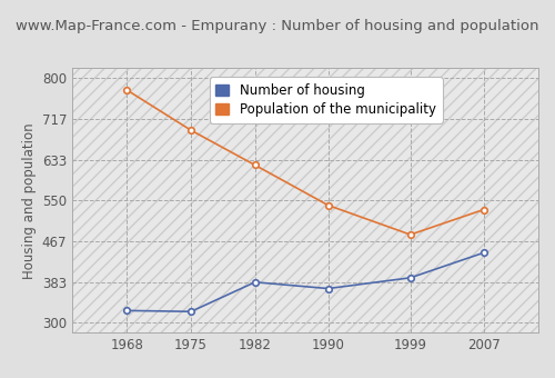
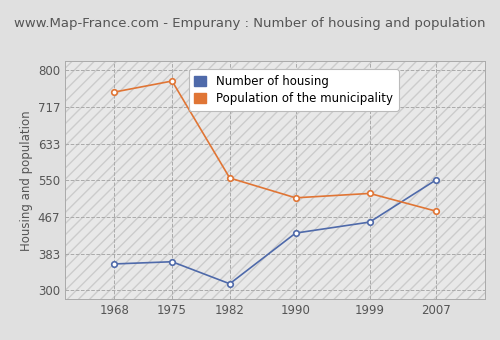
Number of housing/1968: 325 -> 360
Population of the municipality/1968: 775 -> 750
Number of housing/1975: 323 -> 365
Population of the municipality/1975: 693 -> 775
Number of housing/1982: 383 -> 315
Population of the municipality/1982: 622 -> 555
Number of housing/1990: 370 -> 430
Population of the municipality/1990: 540 -> 510
Number of housing/1999: 392 -> 455
Population of the municipality/1999: 480 -> 520
Number of housing/2007: 443 -> 550
Population of the municipality/2007: 531 -> 480
